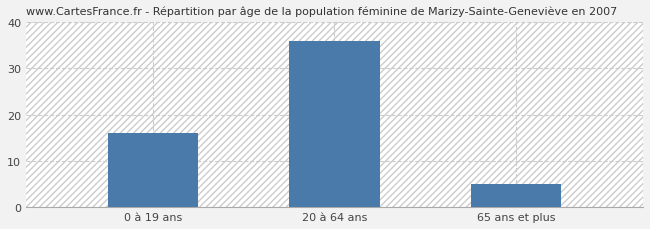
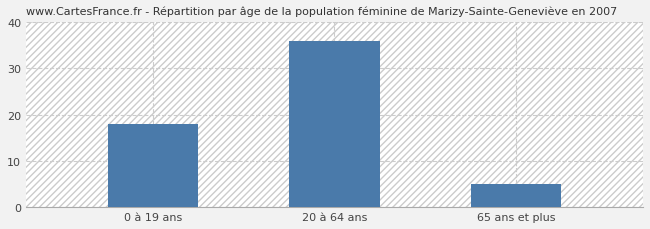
0 à 19 ans: 16 -> 18
